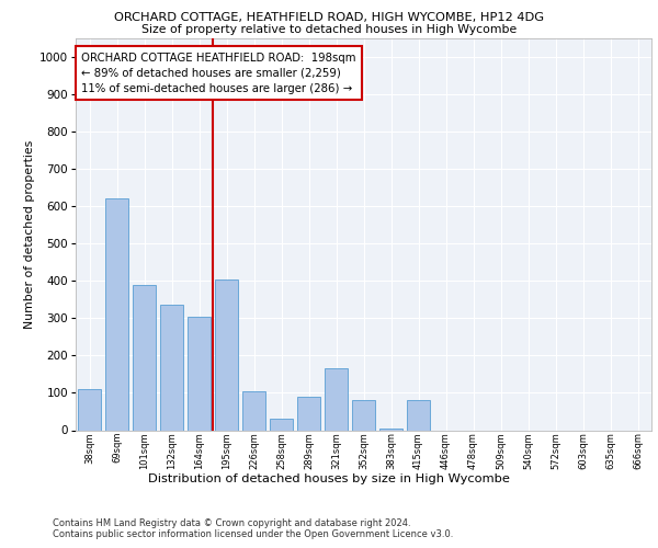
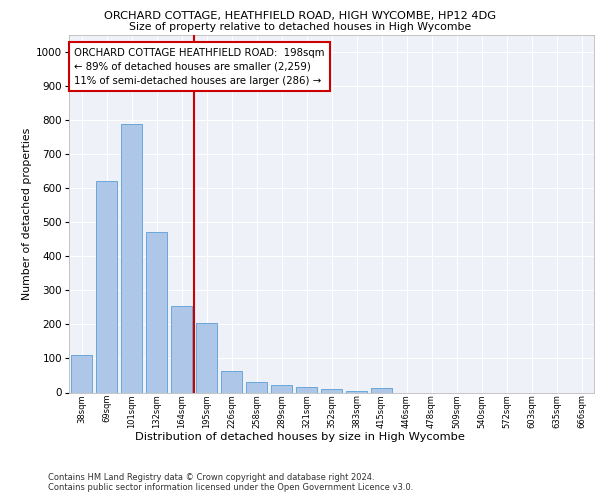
101sqm: 390 -> 790
132sqm: 335 -> 470
164sqm: 305 -> 255
195sqm: 405 -> 205
226sqm: 105 -> 63
289sqm: 90 -> 22
321sqm: 165 -> 15
352sqm: 80 -> 10
415sqm: 80 -> 12
